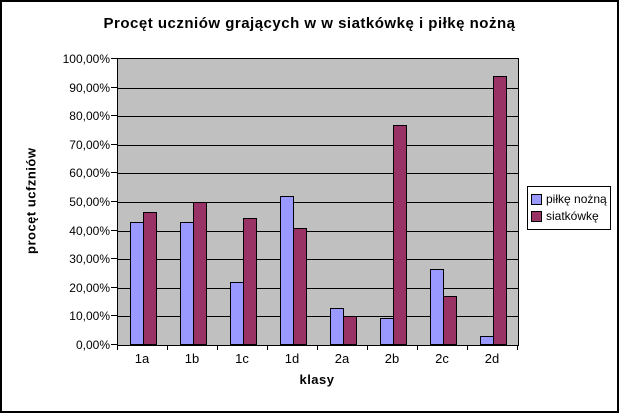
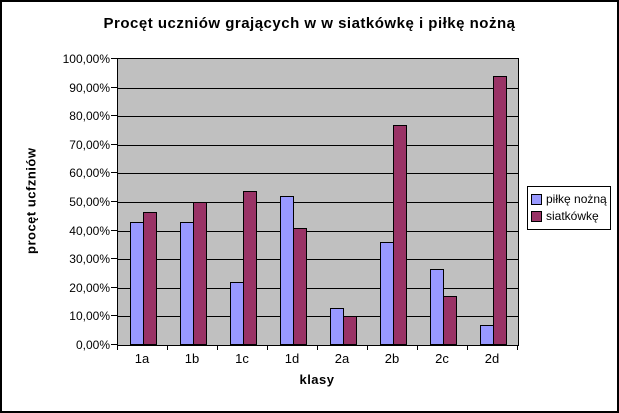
siatkówkę/1c: 44% -> 54%
piłkę nożną/2b: 10% -> 36%
piłkę nożną/2d: 3% -> 7%
